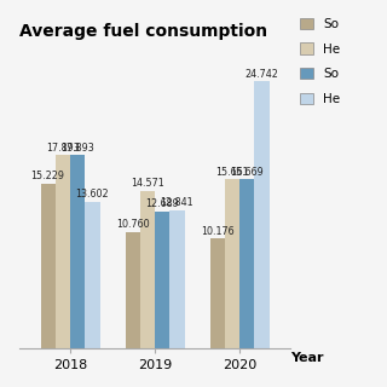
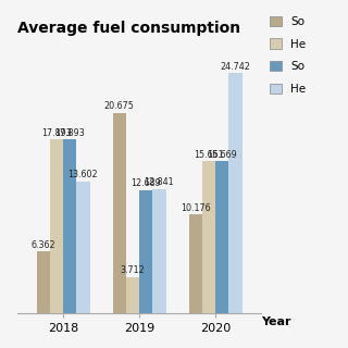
So/2018: 15.229 -> 6.362
So/2019: 10.760 -> 20.675
He/2019: 14.571 -> 3.712
